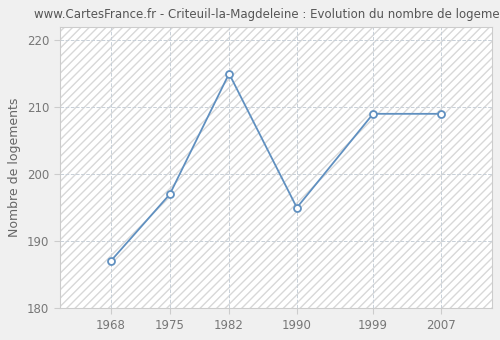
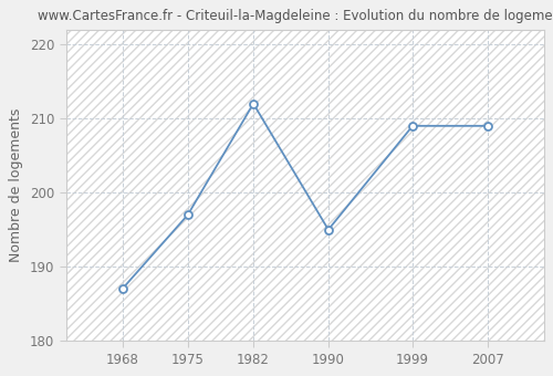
1982: 215 -> 212
